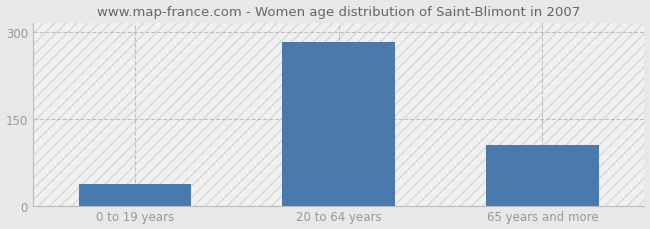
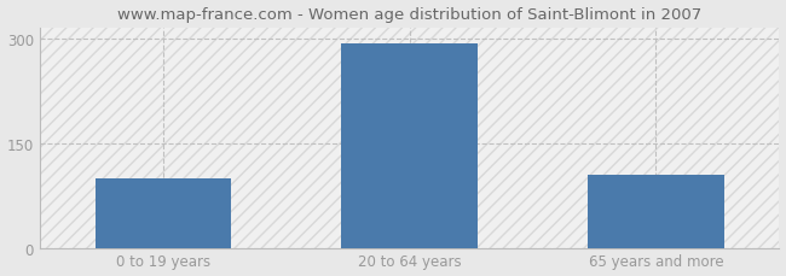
0 to 19 years: 38 -> 100
20 to 64 years: 282 -> 293
